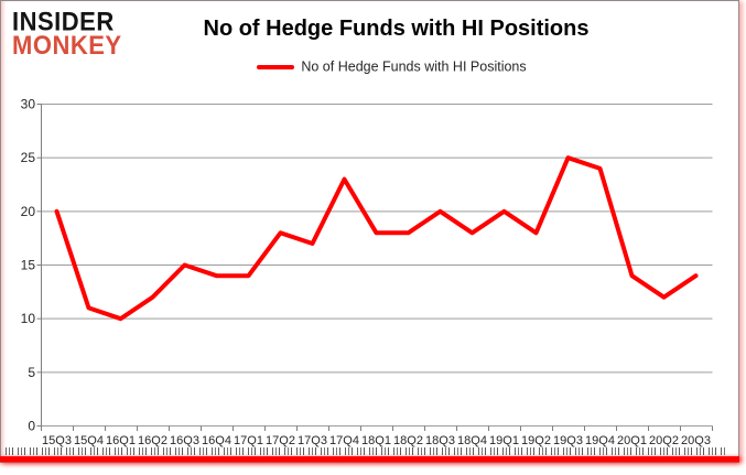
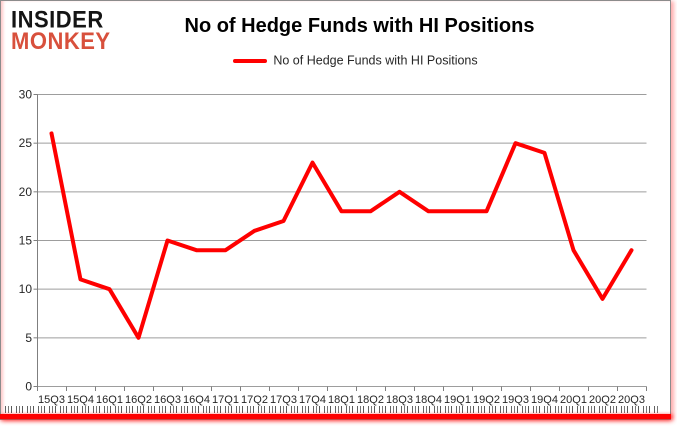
15Q3: 20 -> 26
16Q2: 12 -> 5
17Q2: 18 -> 16
19Q1: 20 -> 18
20Q2: 12 -> 9
